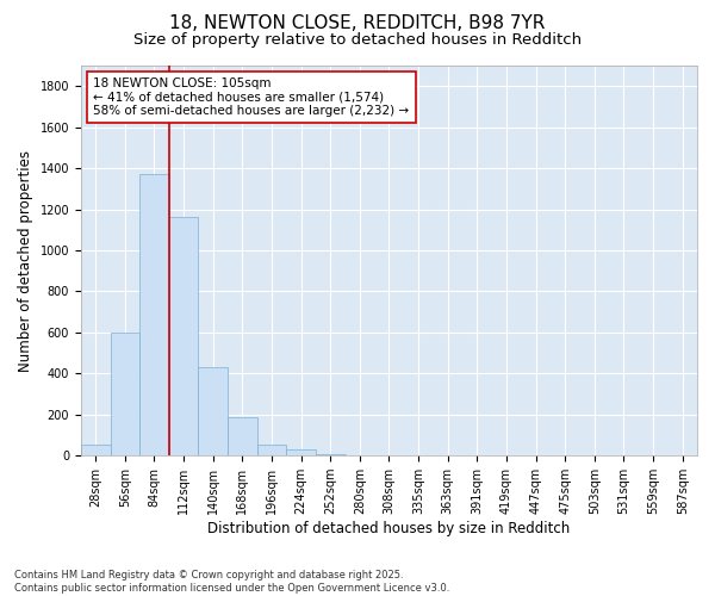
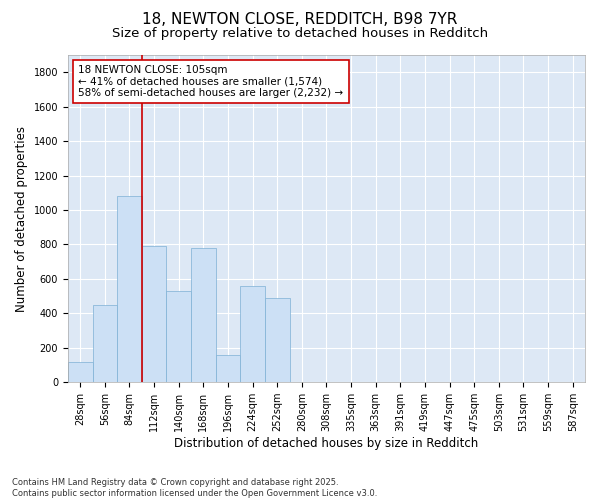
28sqm: 60 -> 120
56sqm: 600 -> 450
84sqm: 1370 -> 1080
112sqm: 1160 -> 790
140sqm: 430 -> 530
168sqm: 180 -> 780
196sqm: 60 -> 160
224sqm: 30 -> 560
252sqm: 10 -> 490
